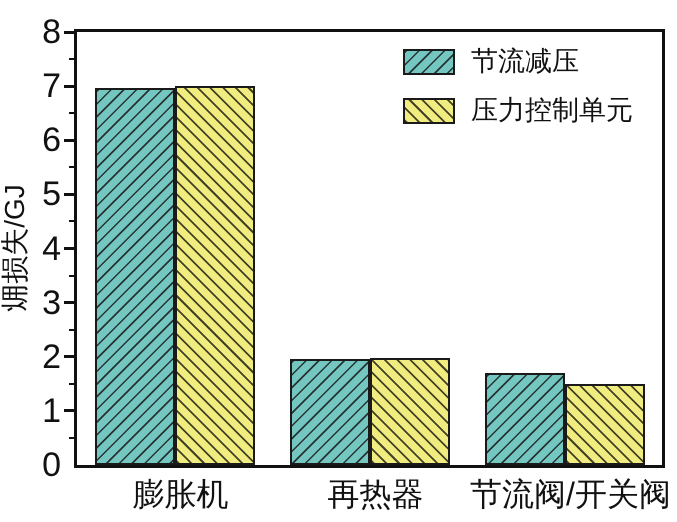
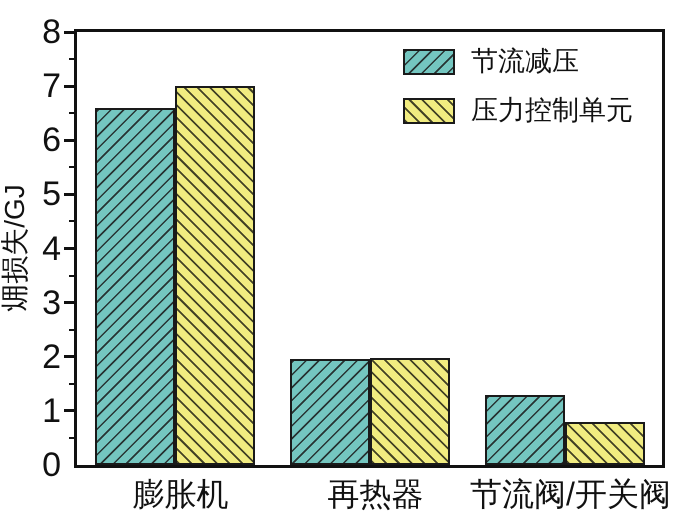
节流减压/膨胀机: 7.0 -> 6.6
节流减压/节流阀/开关阀: 1.7 -> 1.3
压力控制单元/节流阀/开关阀: 1.5 -> 0.8
